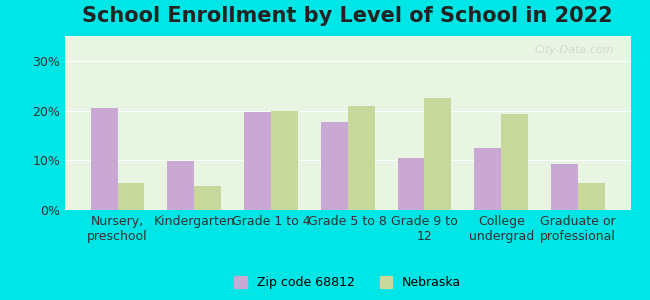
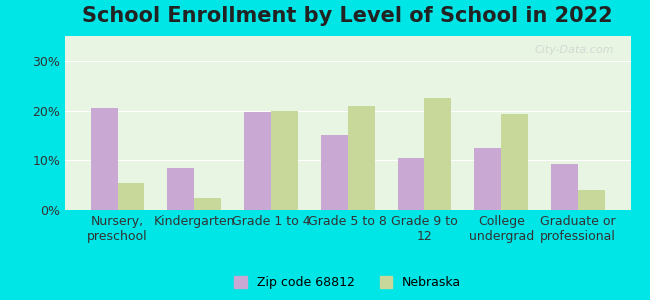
Zip code 68812/Kindergarten: 9.8% -> 8.5%
Nebraska/Kindergarten: 4.8% -> 2.5%
Zip code 68812/Grade 5 to 8: 17.8% -> 15.0%
Nebraska/Graduate or professional: 5.5% -> 4.0%
